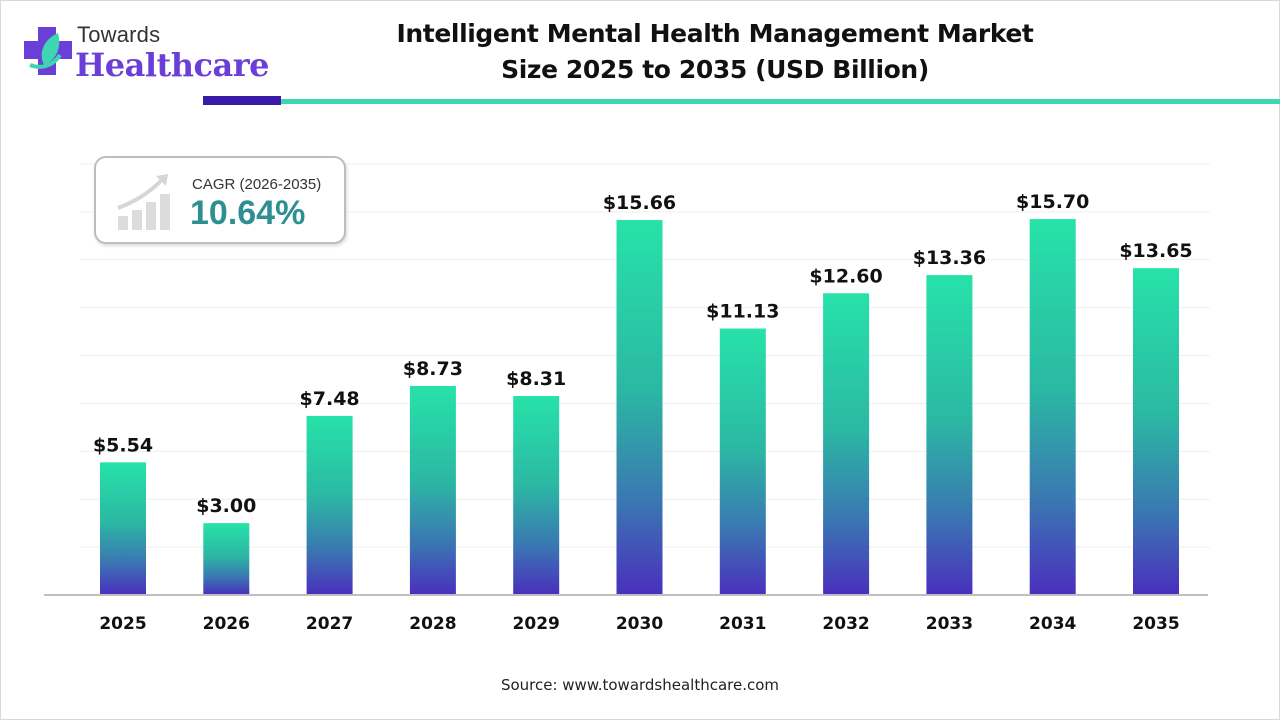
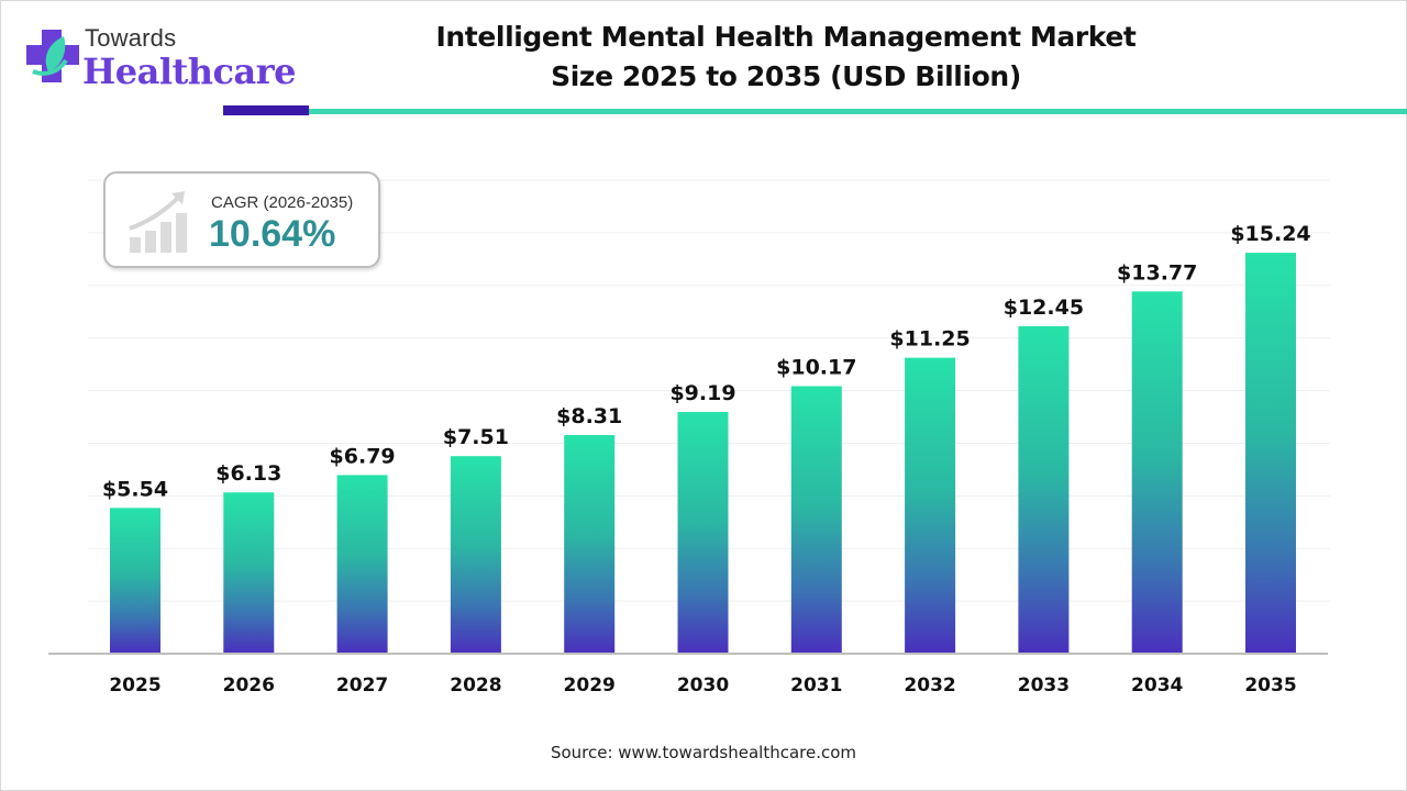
2026: $3.00 -> $6.13
2027: $7.48 -> $6.79
2028: $8.73 -> $7.51
2030: $15.66 -> $9.19
2031: $11.13 -> $10.17
2032: $12.60 -> $11.25
2033: $13.36 -> $12.45
2034: $15.70 -> $13.77
2035: $13.65 -> $15.24
